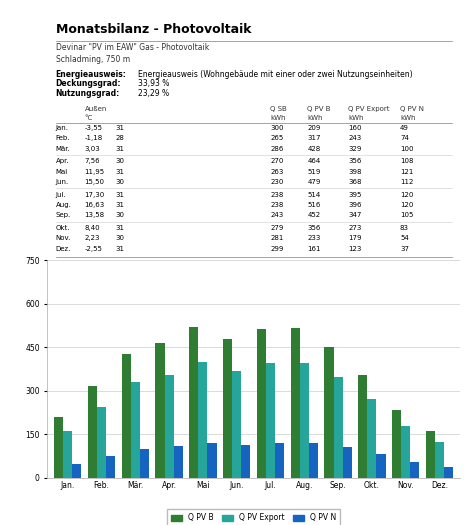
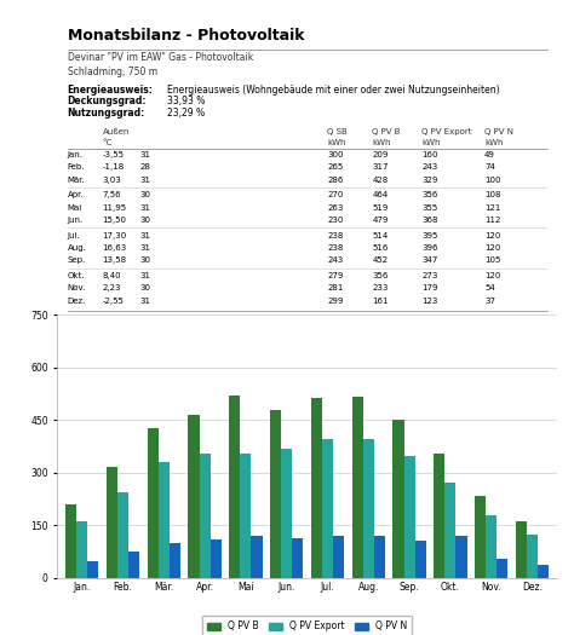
Q PV Export/Mai: 398 -> 355
Q PV N/Okt.: 83 -> 120
